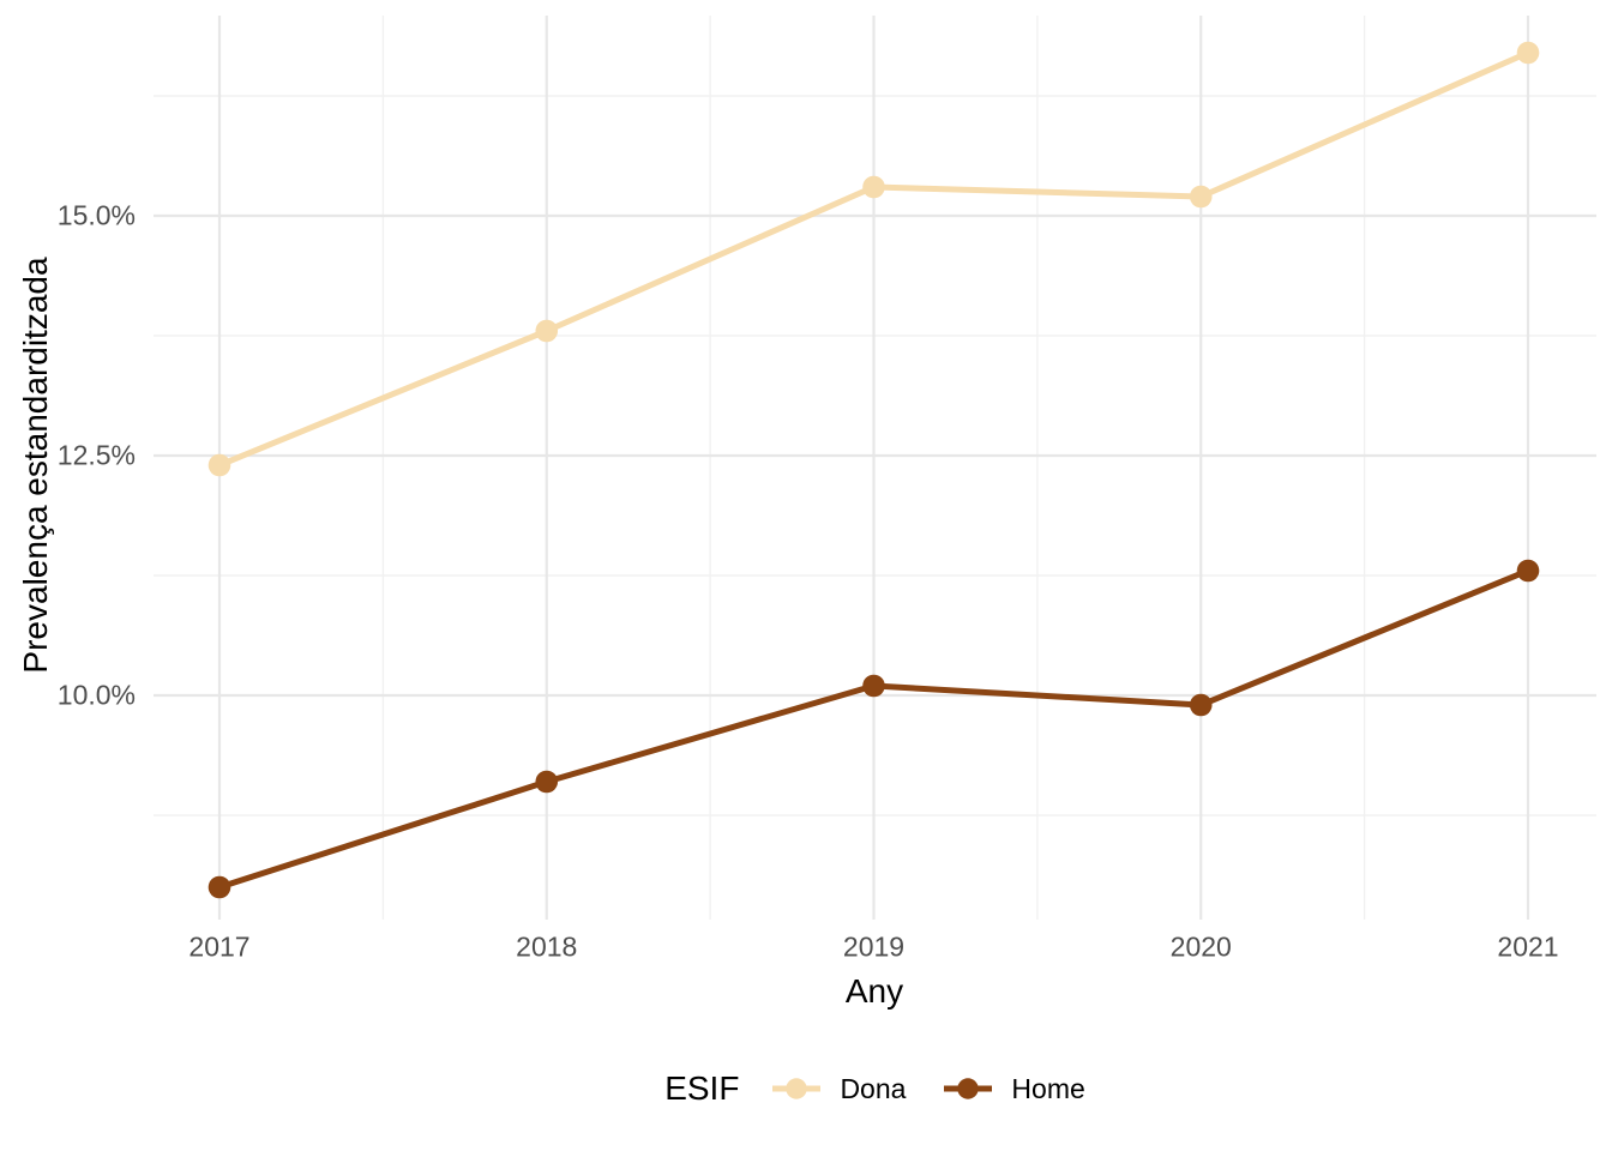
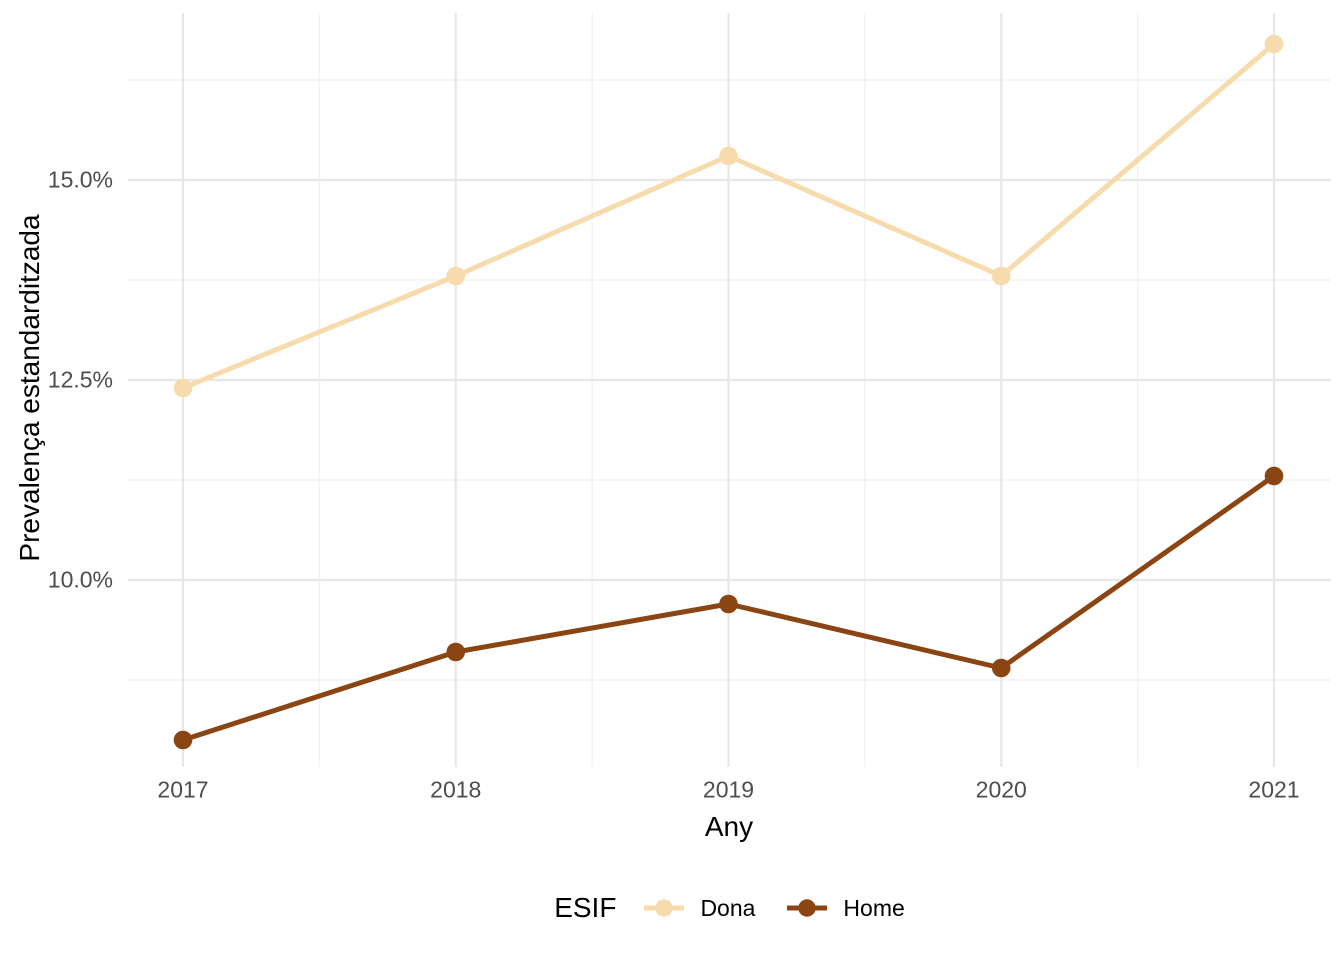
Home/2019: 10.1% -> 9.7%
Dona/2020: 15.2% -> 13.8%
Home/2020: 9.9% -> 8.9%
